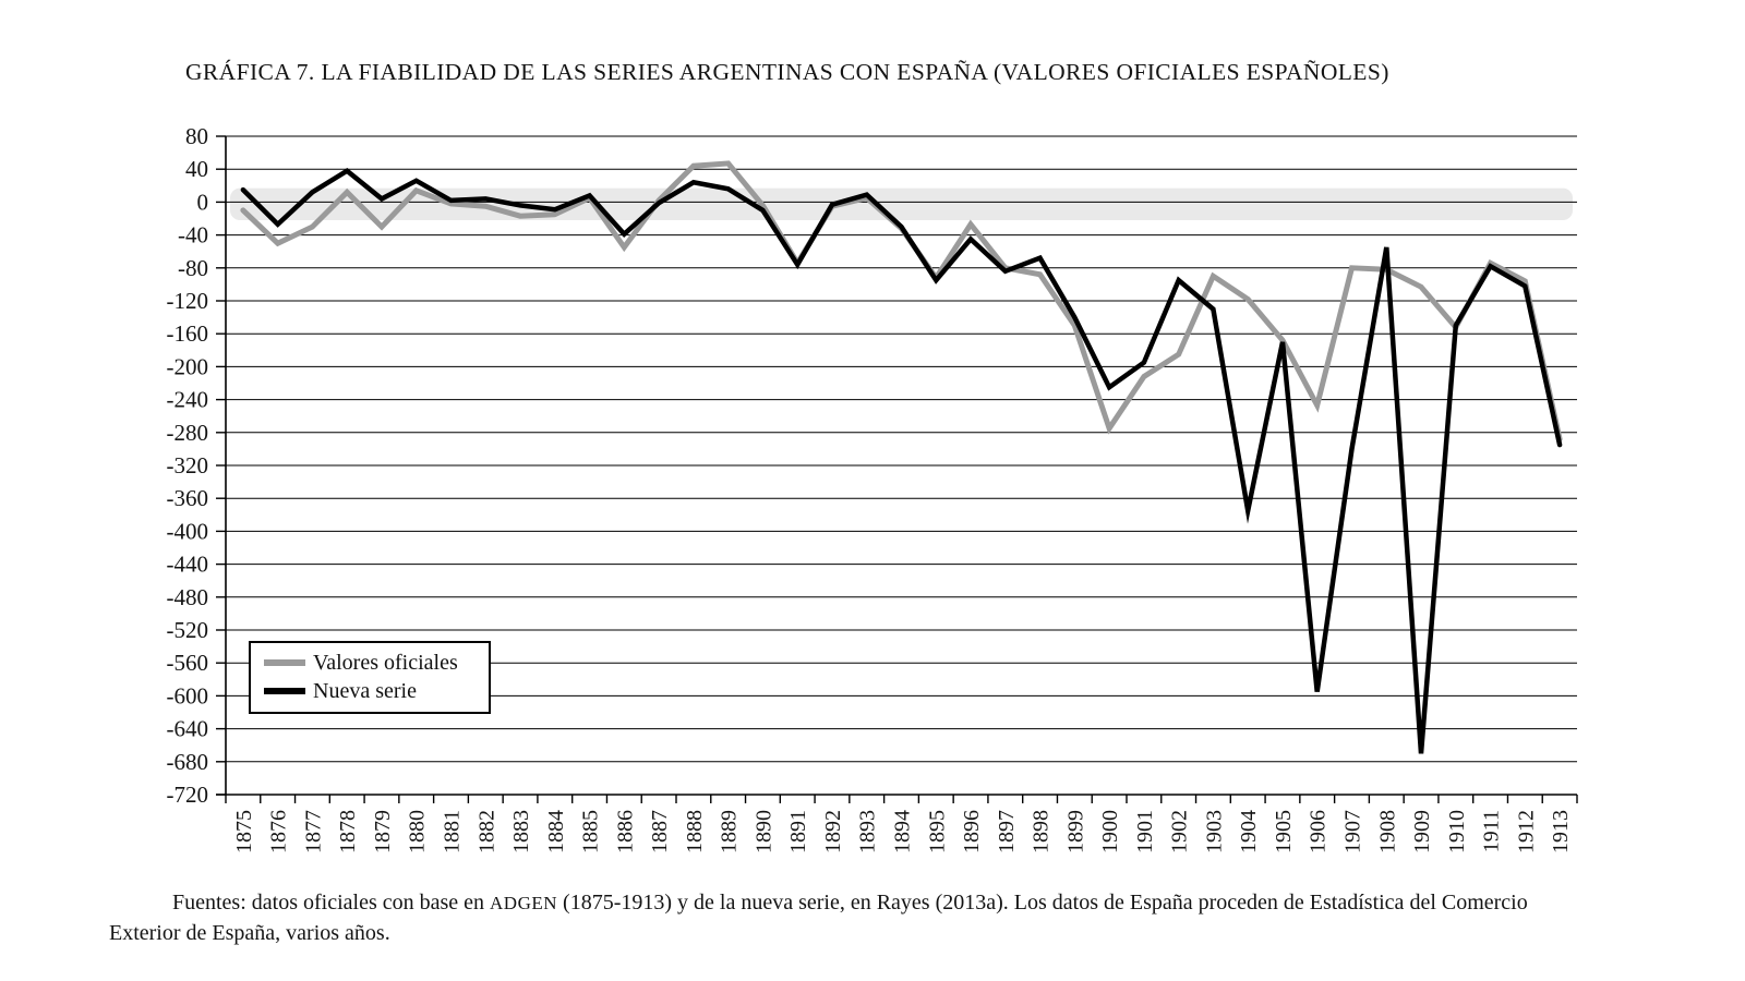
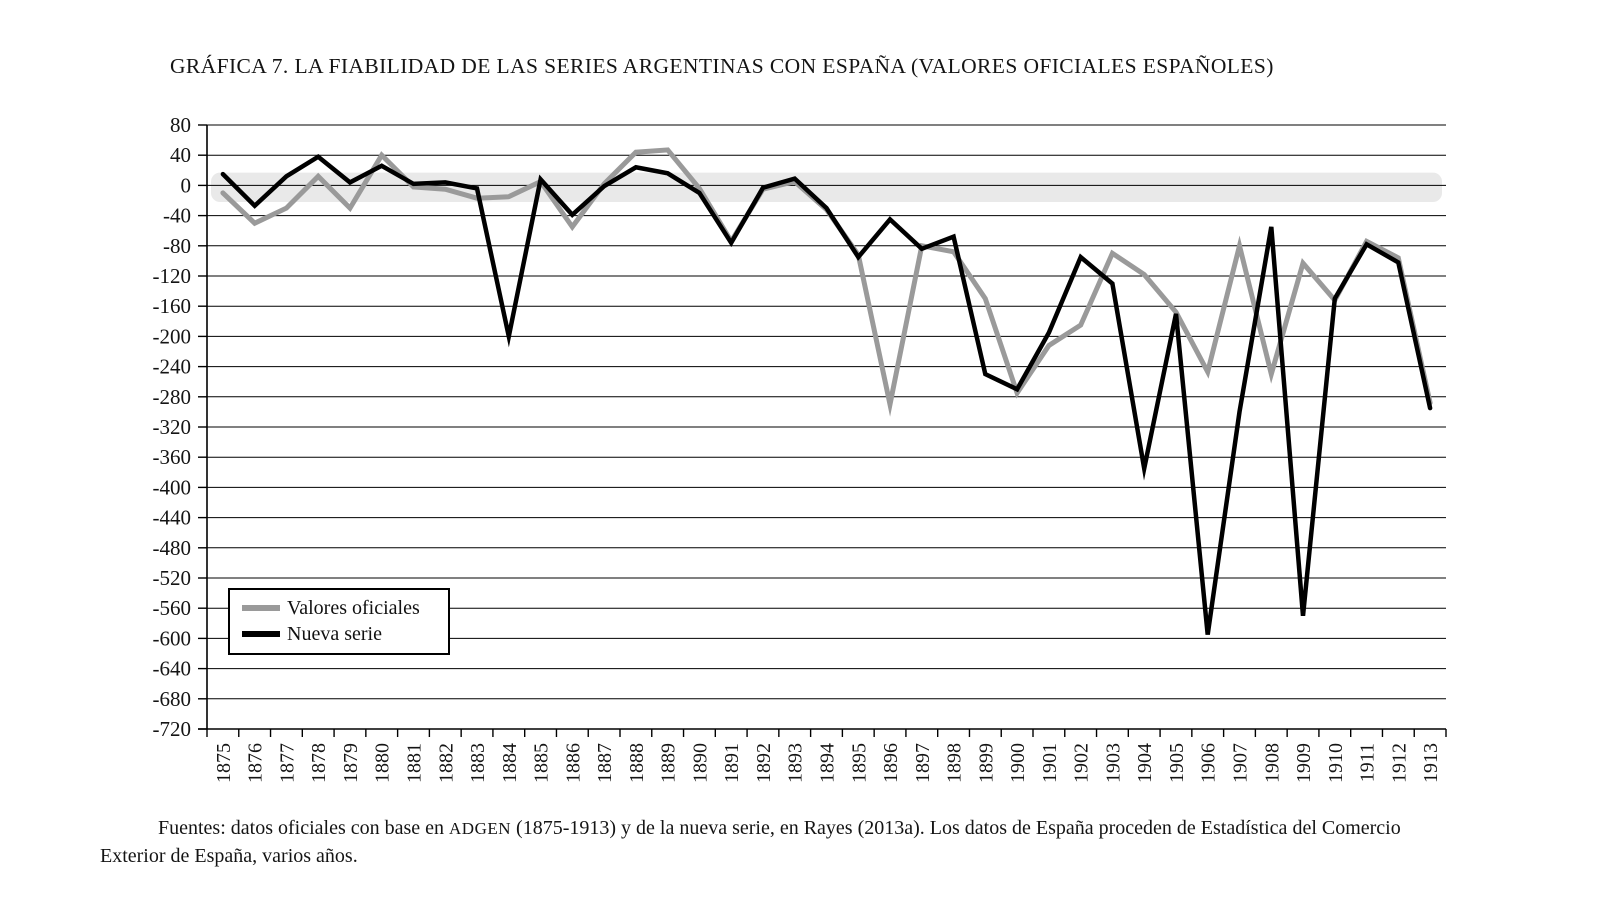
Valores oficiales/1880: 10 -> 40
Nueva serie/1884: -10 -> -200
Valores oficiales/1896: -30 -> -290
Nueva serie/1899: -140 -> -250
Nueva serie/1900: -220 -> -270
Valores oficiales/1908: -80 -> -250
Nueva serie/1909: -670 -> -570
